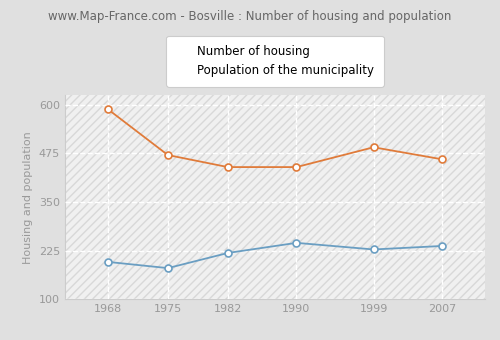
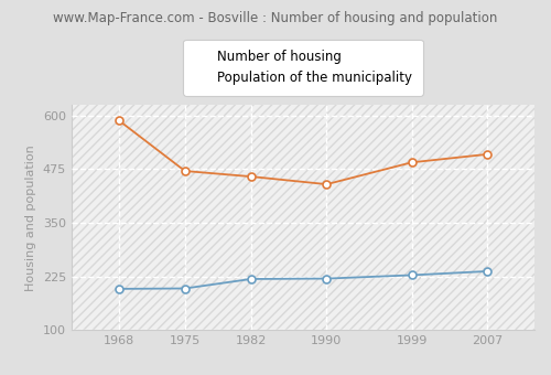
Number of housing/1975: 180 -> 197
Population of the municipality/1982: 440 -> 458
Number of housing/1990: 245 -> 220
Population of the municipality/2007: 460 -> 510
